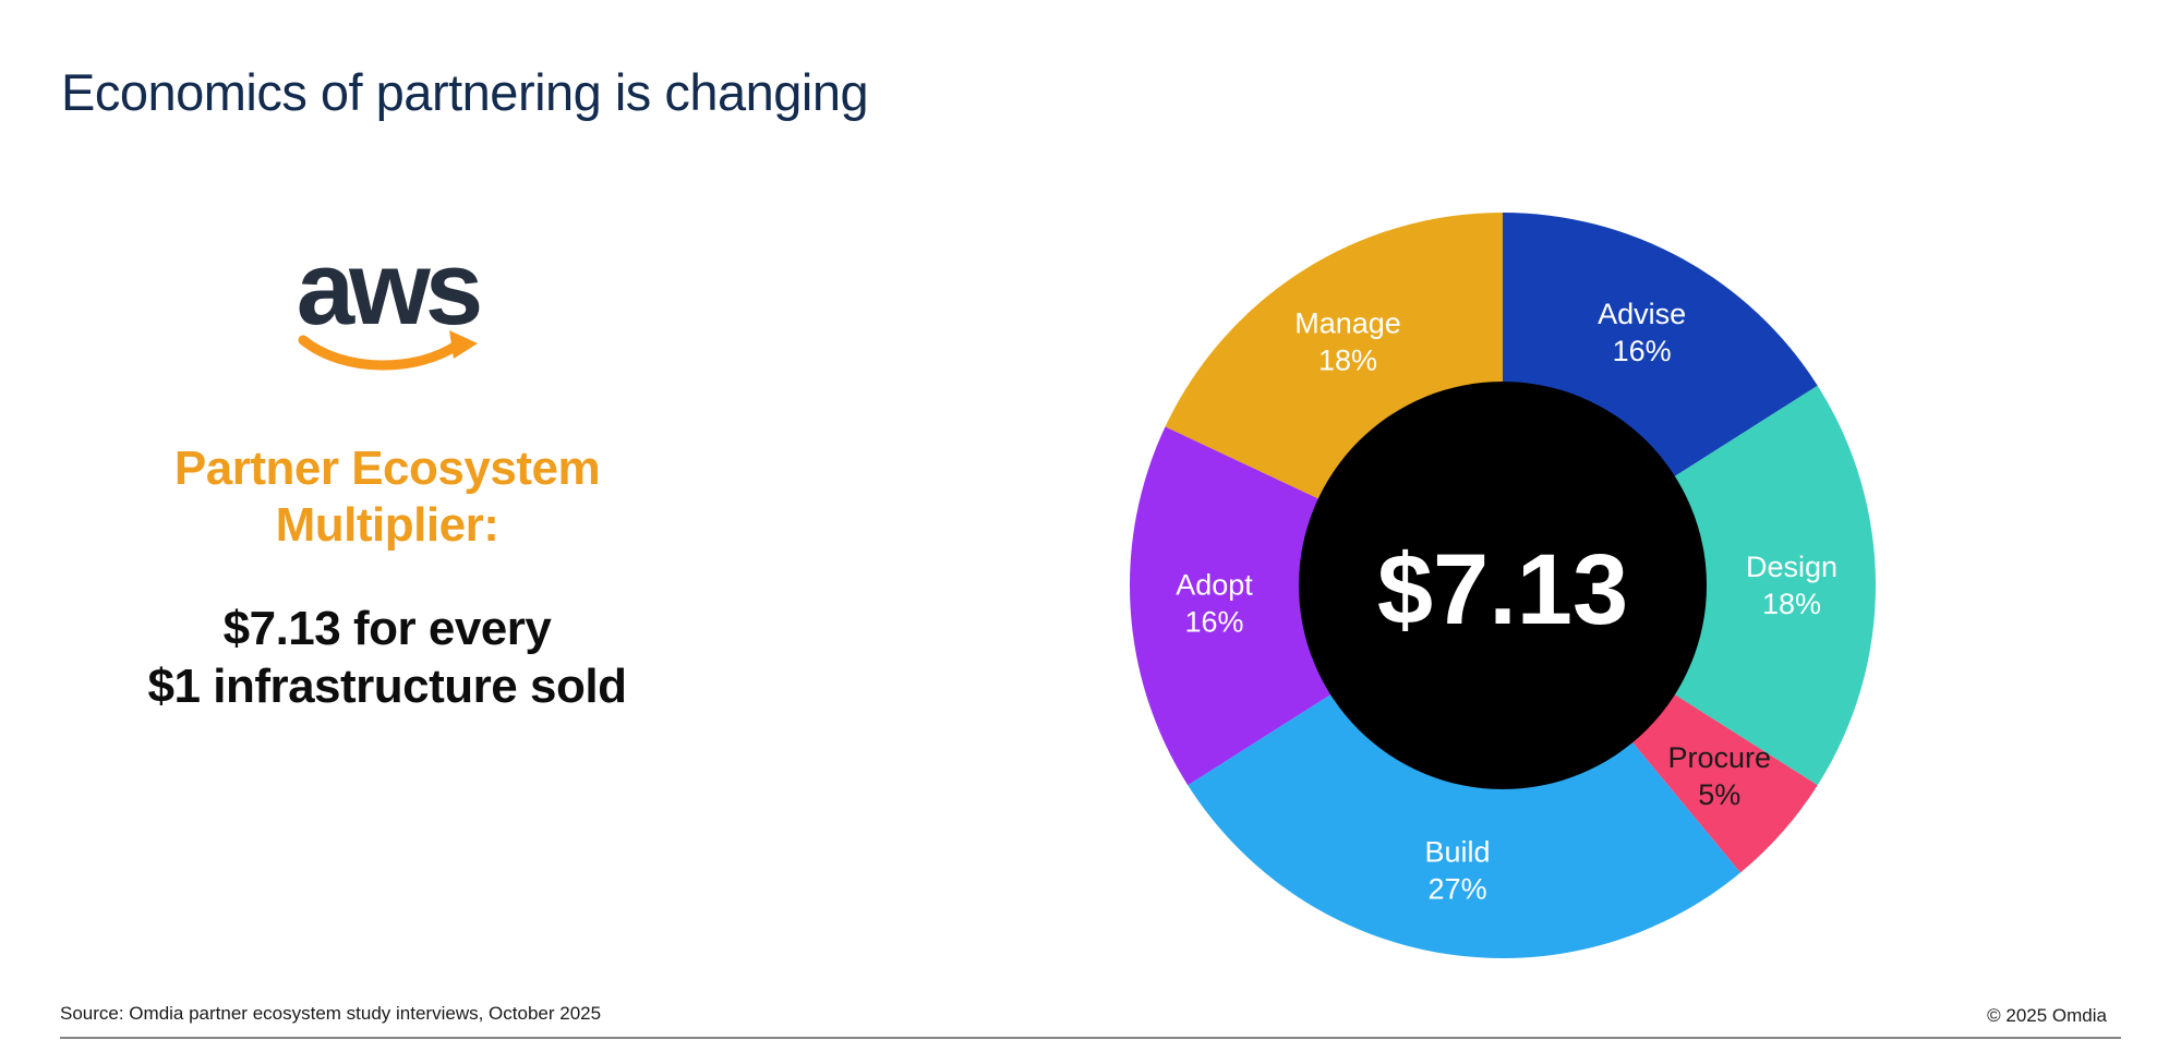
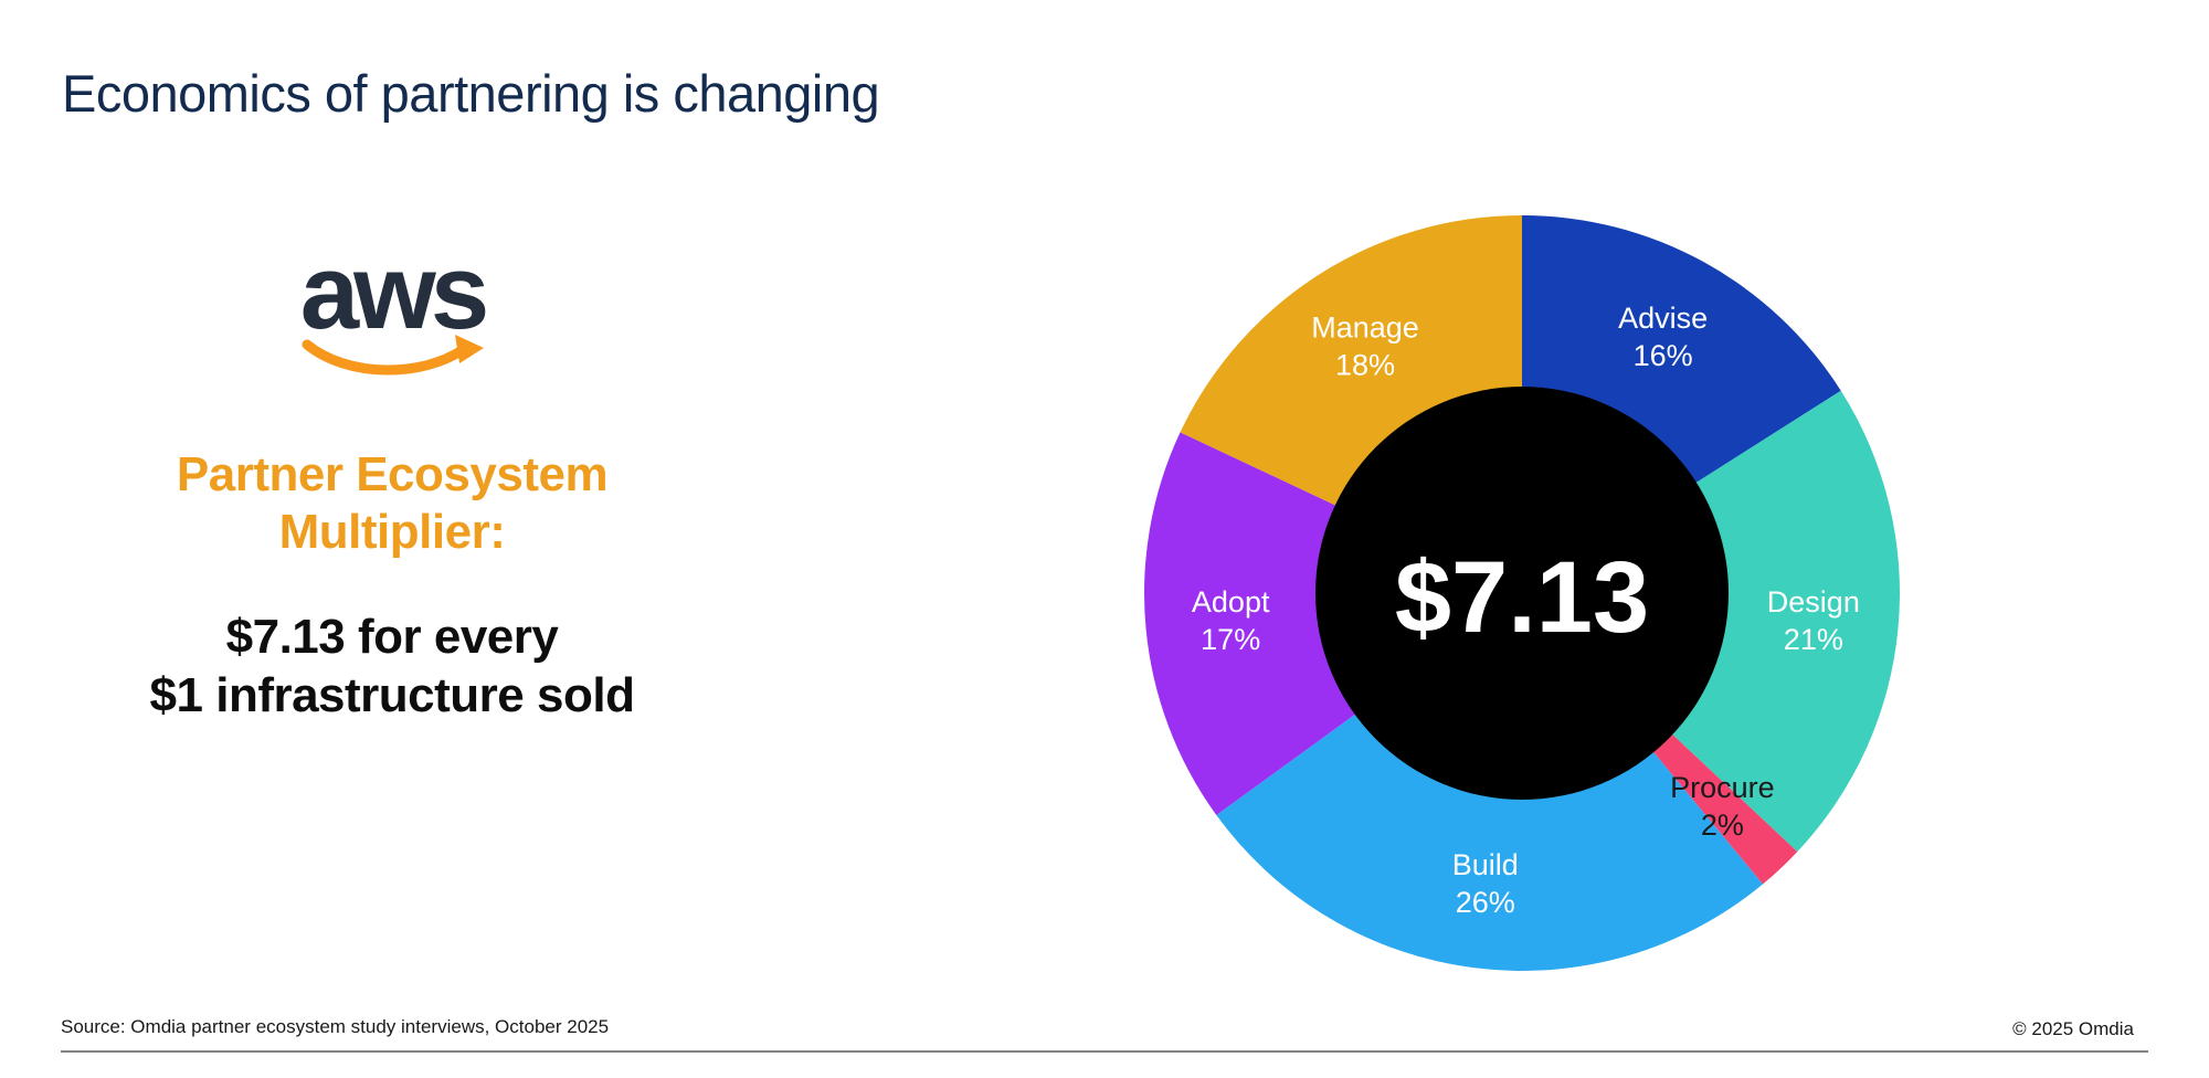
Design: 18% -> 21%
Procure: 5% -> 2%
Build: 27% -> 26%
Adopt: 16% -> 17%
